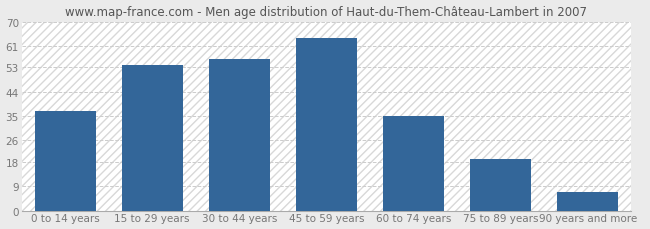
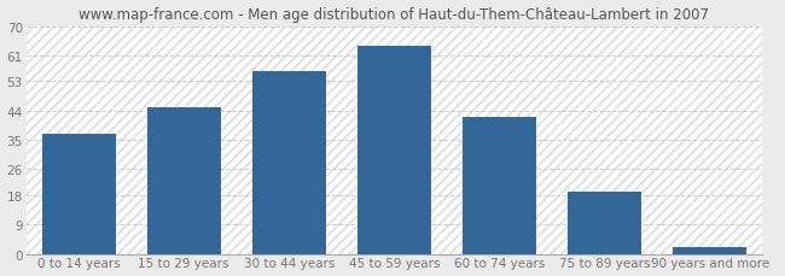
15 to 29 years: 54 -> 45
60 to 74 years: 35 -> 42
90 years and more: 7 -> 2
